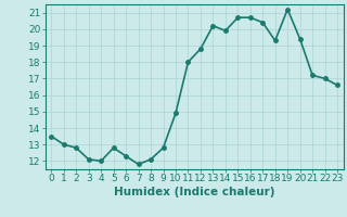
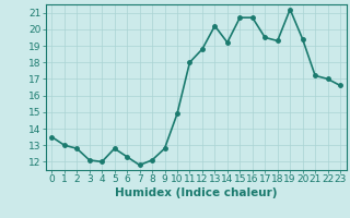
14: 19.9 -> 19.2
17: 20.4 -> 19.5
